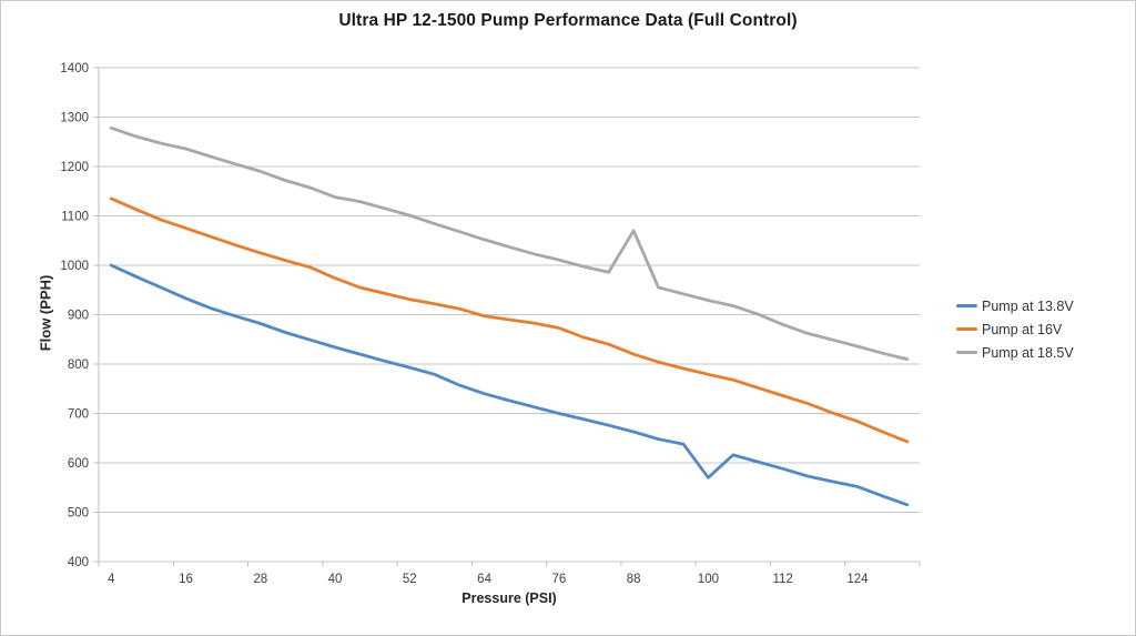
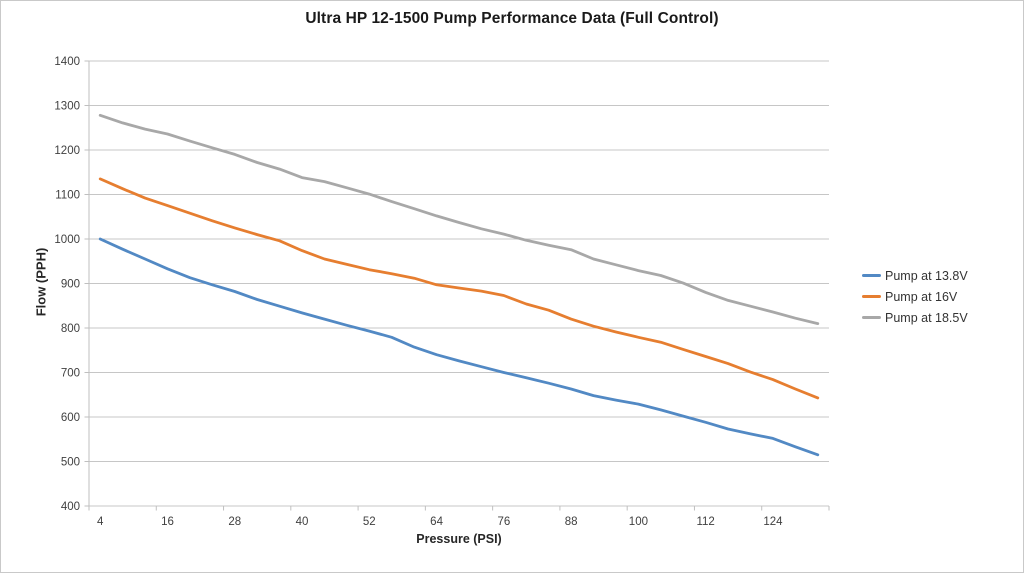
Pump at 18.5V/88: 1070 -> 980
Pump at 13.8V/100: 570 -> 630
